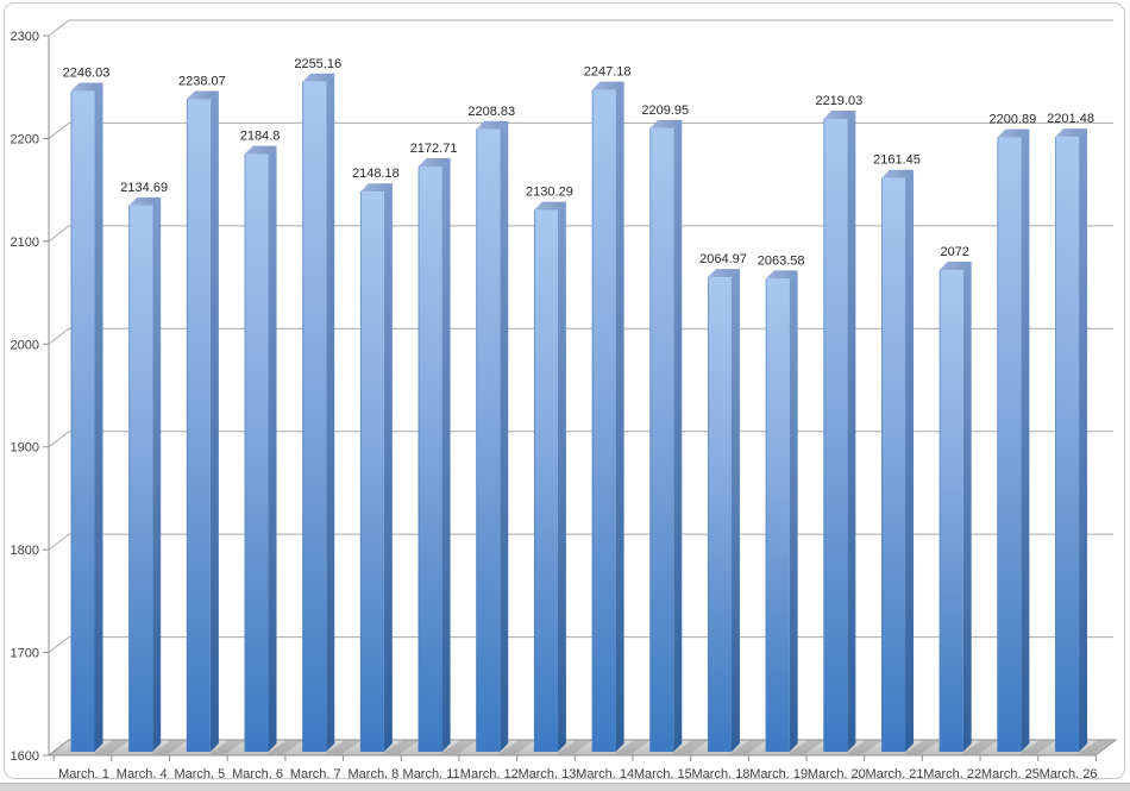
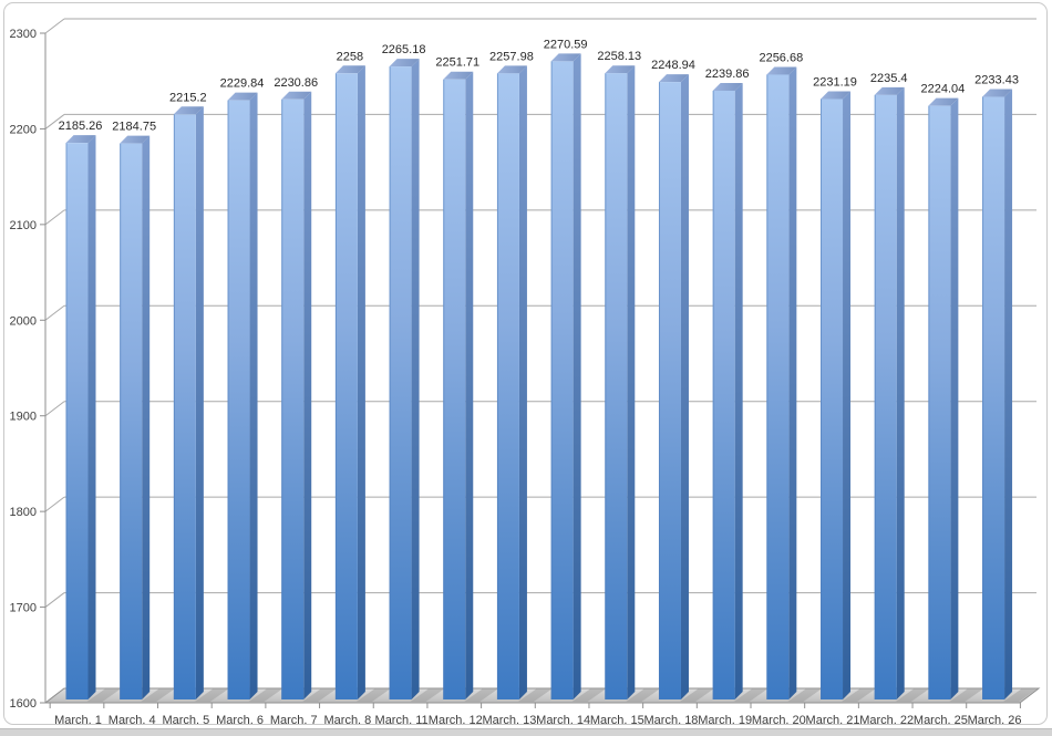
March. 1: 2246.03 -> 2185.26
March. 4: 2134.69 -> 2184.75
March. 5: 2238.07 -> 2215.2
March. 6: 2184.8 -> 2229.84
March. 7: 2255.16 -> 2230.86
March. 8: 2148.18 -> 2258
March. 11: 2172.71 -> 2265.18
March. 12: 2208.83 -> 2251.71
March. 13: 2130.29 -> 2257.98
March. 14: 2247.18 -> 2270.59
March. 15: 2209.95 -> 2258.13
March. 18: 2064.97 -> 2248.94
March. 19: 2063.58 -> 2239.86
March. 20: 2219.03 -> 2256.68
March. 21: 2161.45 -> 2231.19
March. 22: 2072 -> 2235.4
March. 25: 2200.89 -> 2224.04
March. 26: 2201.48 -> 2233.43
